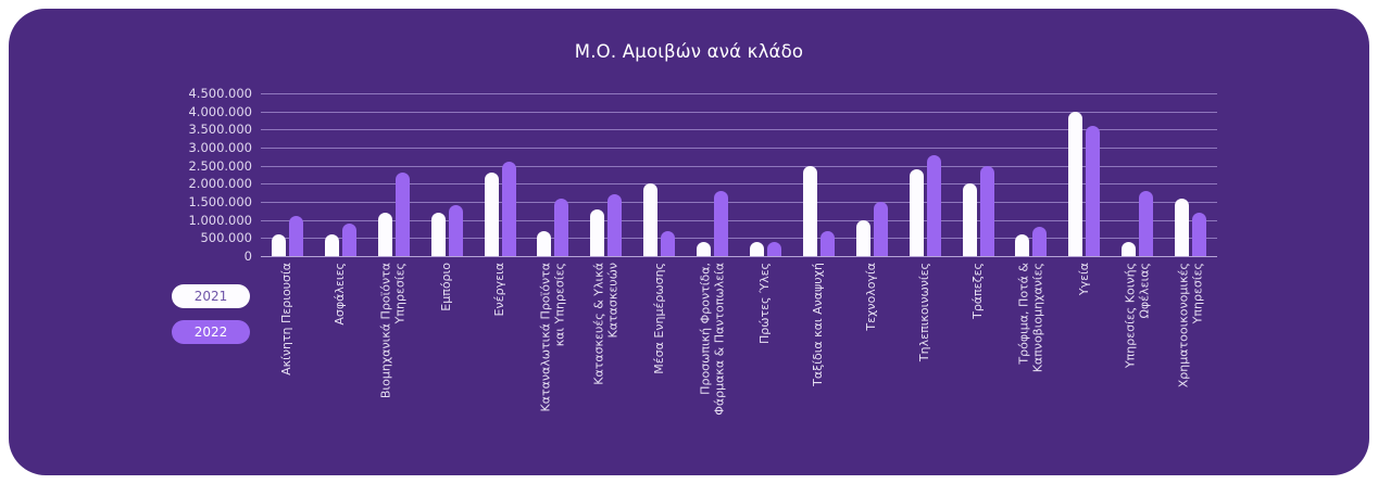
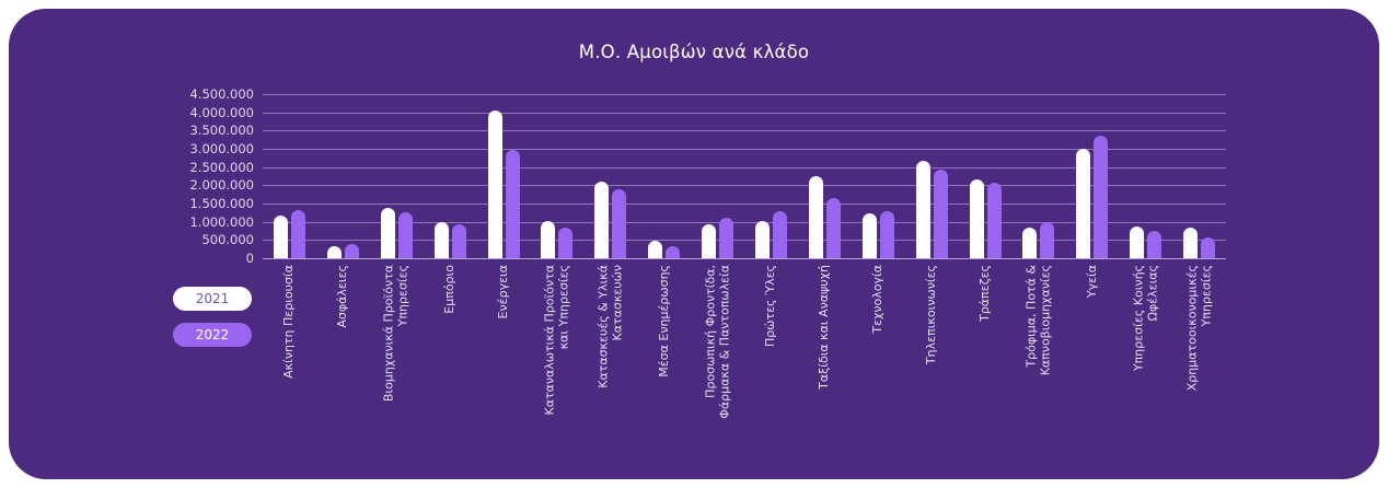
2021/Ακίνητη Περιουσία: 600000 -> 1200000
2022/Ακίνητη Περιουσία: 1100000 -> 1300000
2021/Ασφάλειες: 600000 -> 300000
2022/Ασφάλειες: 900000 -> 400000
2021/Βιομηχανικά Προϊόντα Υπηρεσίες: 1200000 -> 1400000
2022/Βιομηχανικά Προϊόντα Υπηρεσίες: 2300000 -> 1200000
2021/Εμπόριο: 1200000 -> 1000000
2022/Εμπόριο: 1400000 -> 900000
2021/Ενέργεια: 2300000 -> 4000000
2022/Ενέργεια: 2600000 -> 3000000
2021/Καταναλωτικά Προϊόντα και Υπηρεσίες: 700000 -> 1000000
2022/Καταναλωτικά Προϊόντα και Υπηρεσίες: 1600000 -> 800000
2021/Κατασκευές & Υλικά Κατασκευών: 1300000 -> 2100000
2022/Κατασκευές & Υλικά Κατασκευών: 1700000 -> 1900000
2021/Μέσα Ενημέρωσης: 2000000 -> 500000
2022/Μέσα Ενημέρωσης: 700000 -> 300000
2021/Προσωπική Φροντίδα, Φάρμακα & Παντοπωλεία: 400000 -> 900000
2022/Προσωπική Φροντίδα, Φάρμακα & Παντοπωλεία: 1800000 -> 1100000
2021/Πρώτες Ύλες: 400000 -> 1000000
2022/Πρώτες Ύλες: 400000 -> 1300000
2021/Ταξίδια και Αναψυχή: 2500000 -> 2200000
2022/Ταξίδια και Αναψυχή: 700000 -> 1700000
2021/Τεχνολογία: 1000000 -> 1200000
2022/Τεχνολογία: 1500000 -> 1300000
2021/Τηλεπικοινωνίες: 2400000 -> 2700000
2022/Τηλεπικοινωνίες: 2800000 -> 2400000
2021/Τράπεζες: 2000000 -> 2200000
2022/Τράπεζες: 2500000 -> 2100000
2021/Τρόφιμα, Ποτά & Καπνοβιομηχανίες: 600000 -> 800000
2022/Τρόφιμα, Ποτά & Καπνοβιομηχανίες: 800000 -> 1000000
2021/Υγεία: 4000000 -> 3000000
2022/Υγεία: 3600000 -> 3400000
2021/Υπηρεσίες Κοινής Ωφέλειας: 400000 -> 900000
2022/Υπηρεσίες Κοινής Ωφέλειας: 1800000 -> 800000
2021/Χρηματοοικονομικές Υπηρεσίες: 1600000 -> 800000
2022/Χρηματοοικονομικές Υπηρεσίες: 1200000 -> 600000
